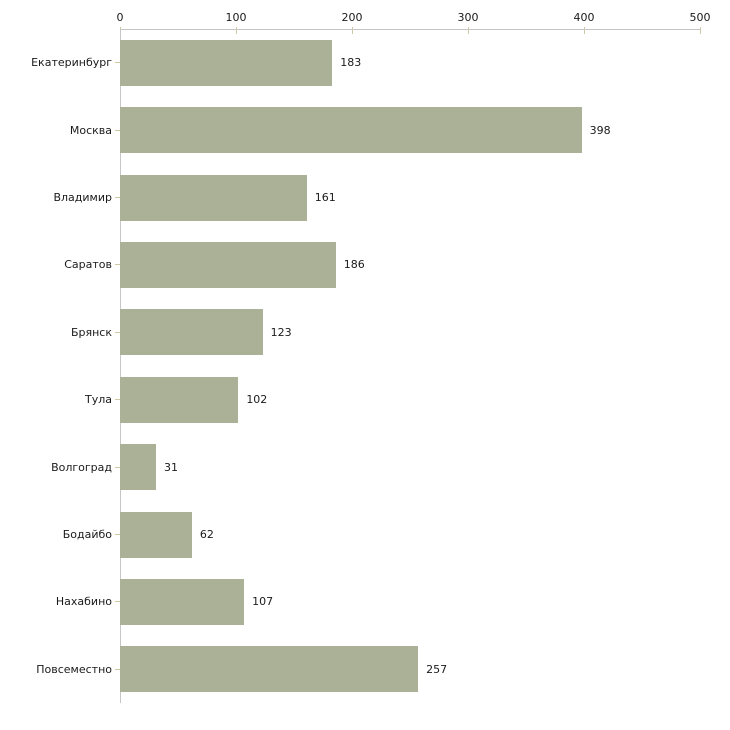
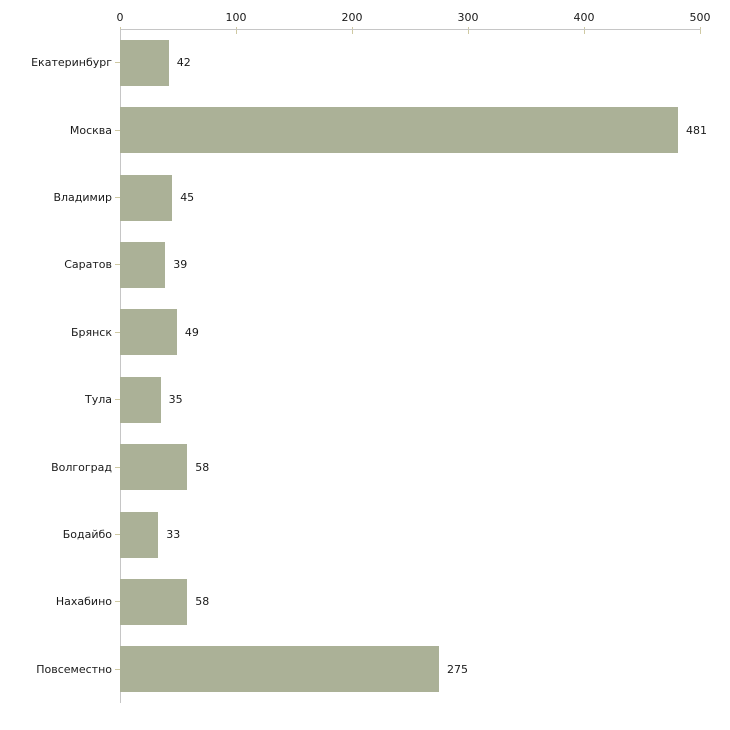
Екатеринбург: 183 -> 42
Москва: 398 -> 481
Владимир: 161 -> 45
Саратов: 186 -> 39
Брянск: 123 -> 49
Тула: 102 -> 35
Волгоград: 31 -> 58
Бодайбо: 62 -> 33
Нахабино: 107 -> 58
Повсеместно: 257 -> 275
